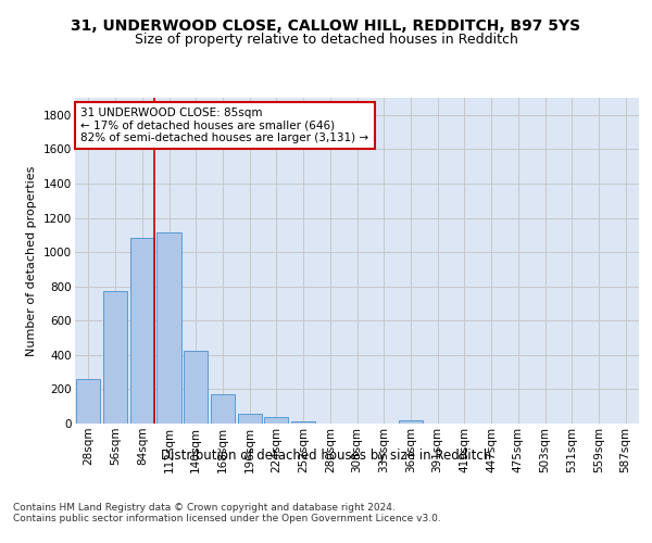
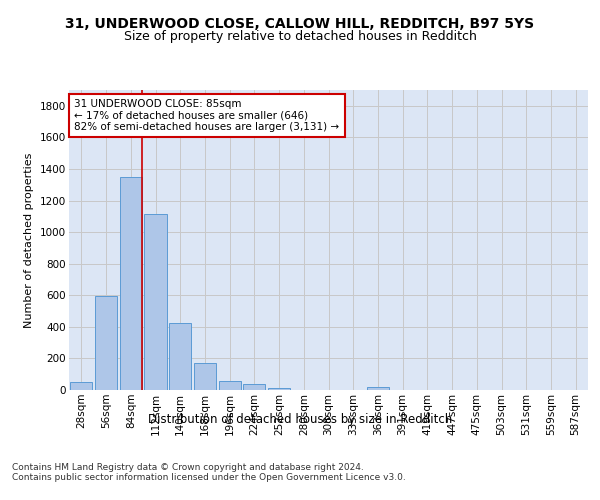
28sqm: 260 -> 50
56sqm: 770 -> 600
84sqm: 1080 -> 1350
